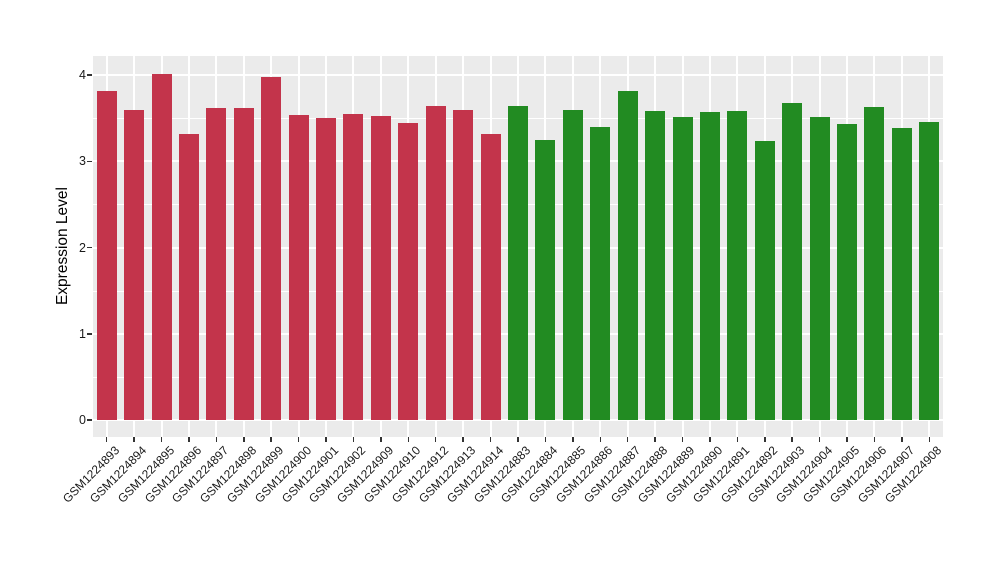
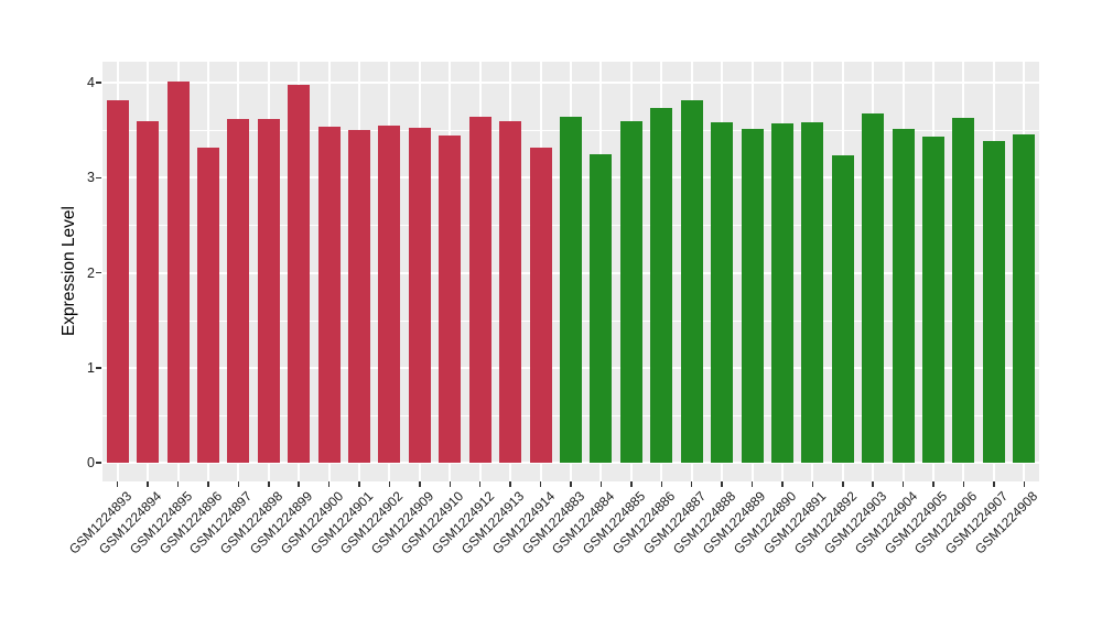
GSM1224886: 3.4 -> 3.7
